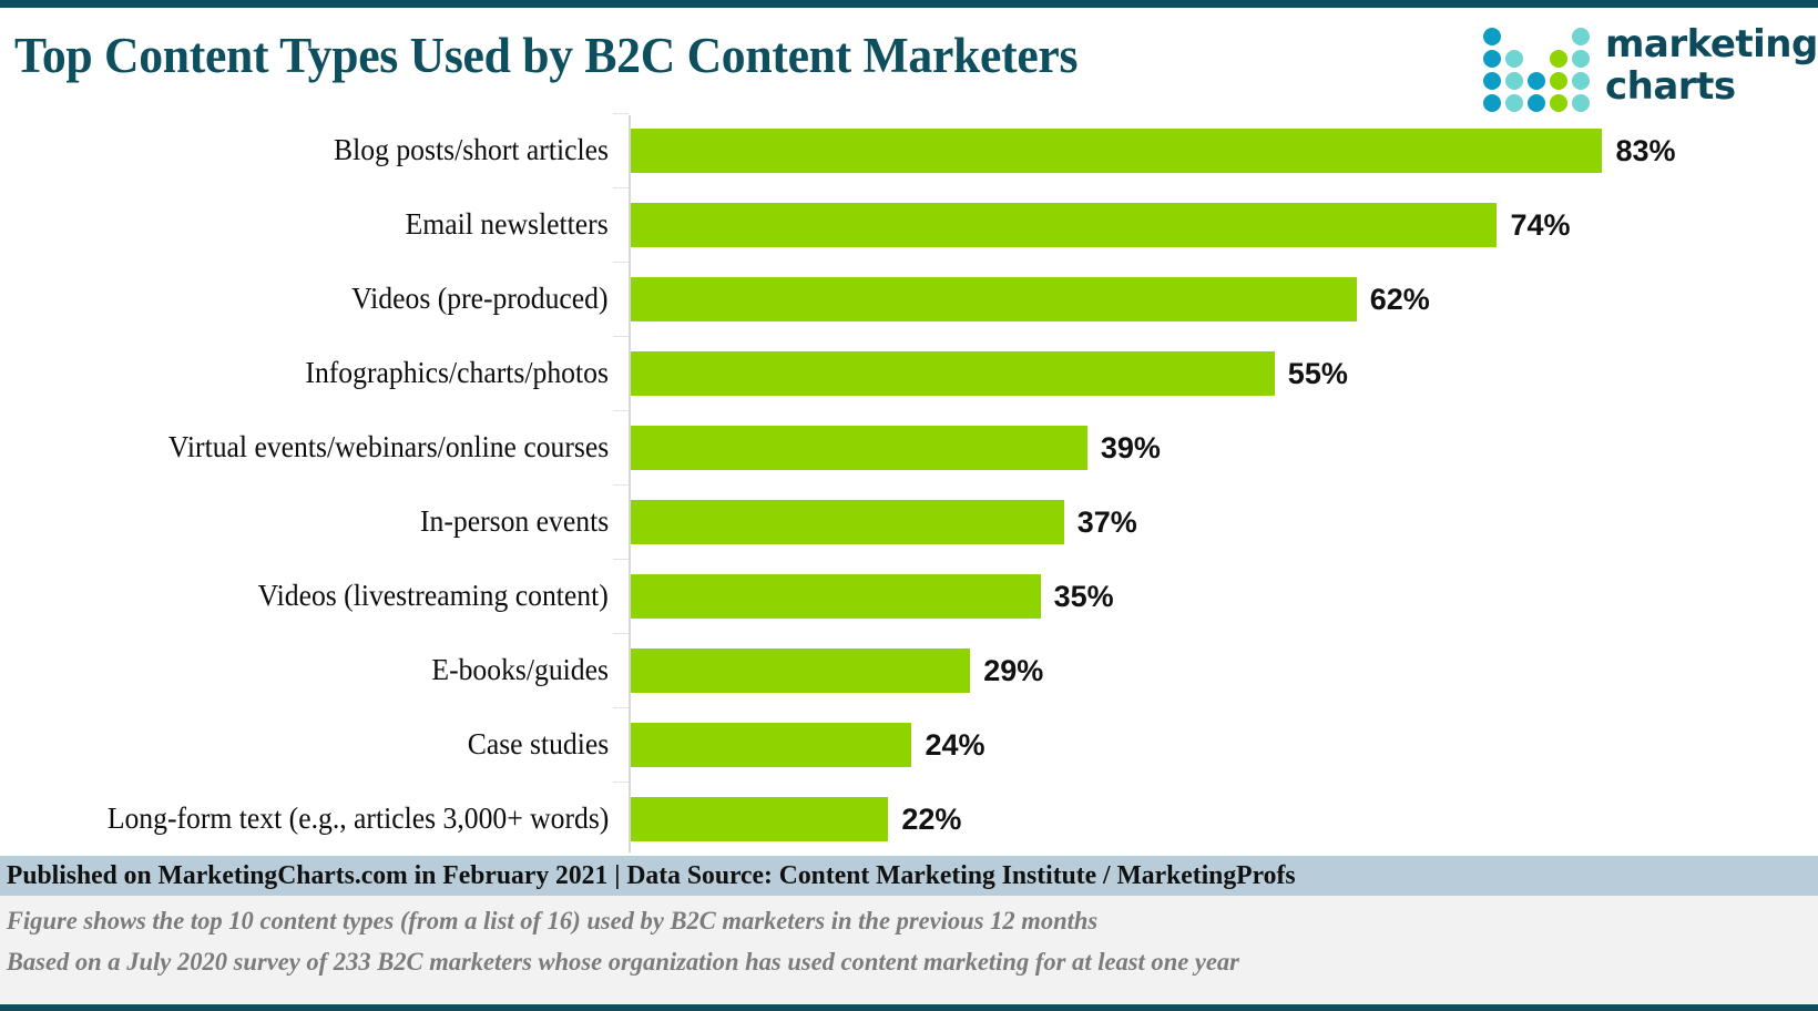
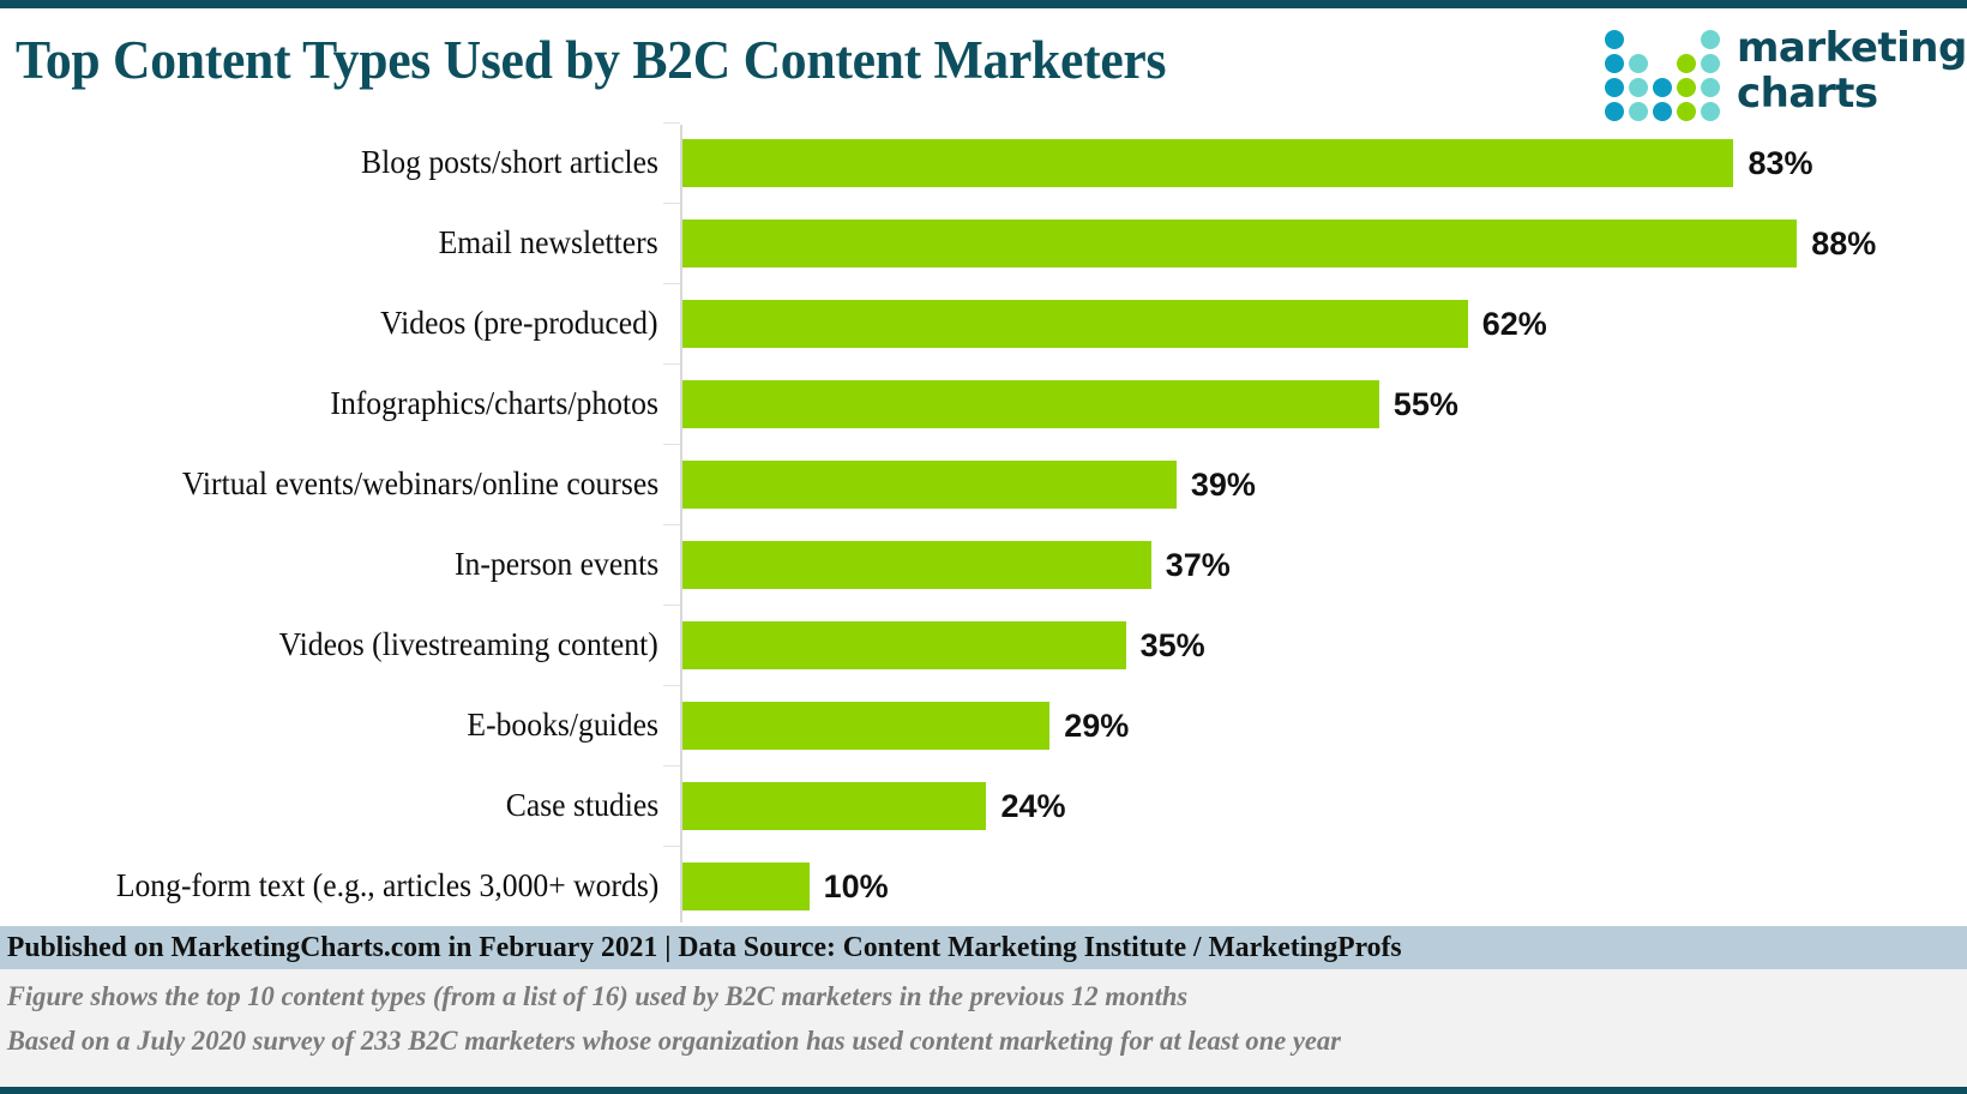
Email newsletters: 74% -> 88%
Long-form text (e.g., articles 3,000+ words): 22% -> 10%
